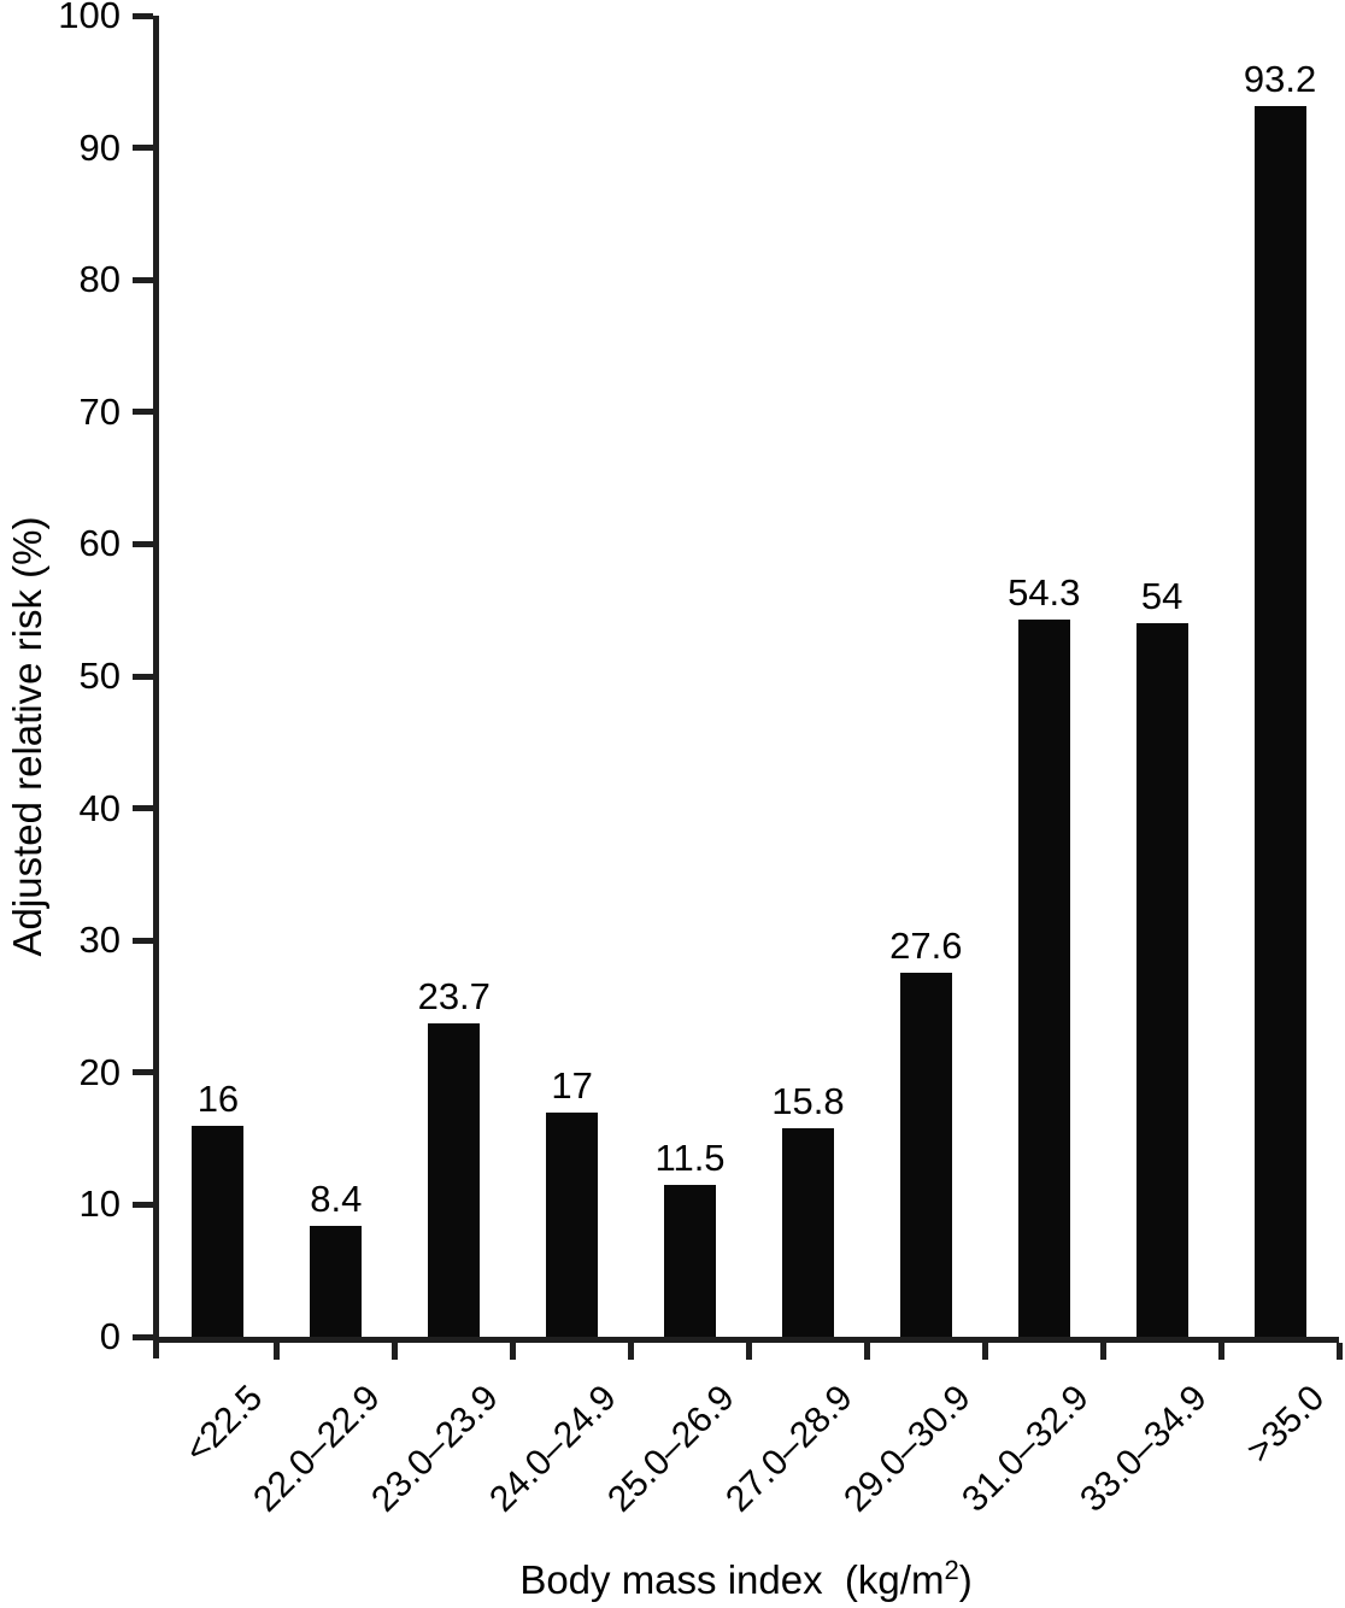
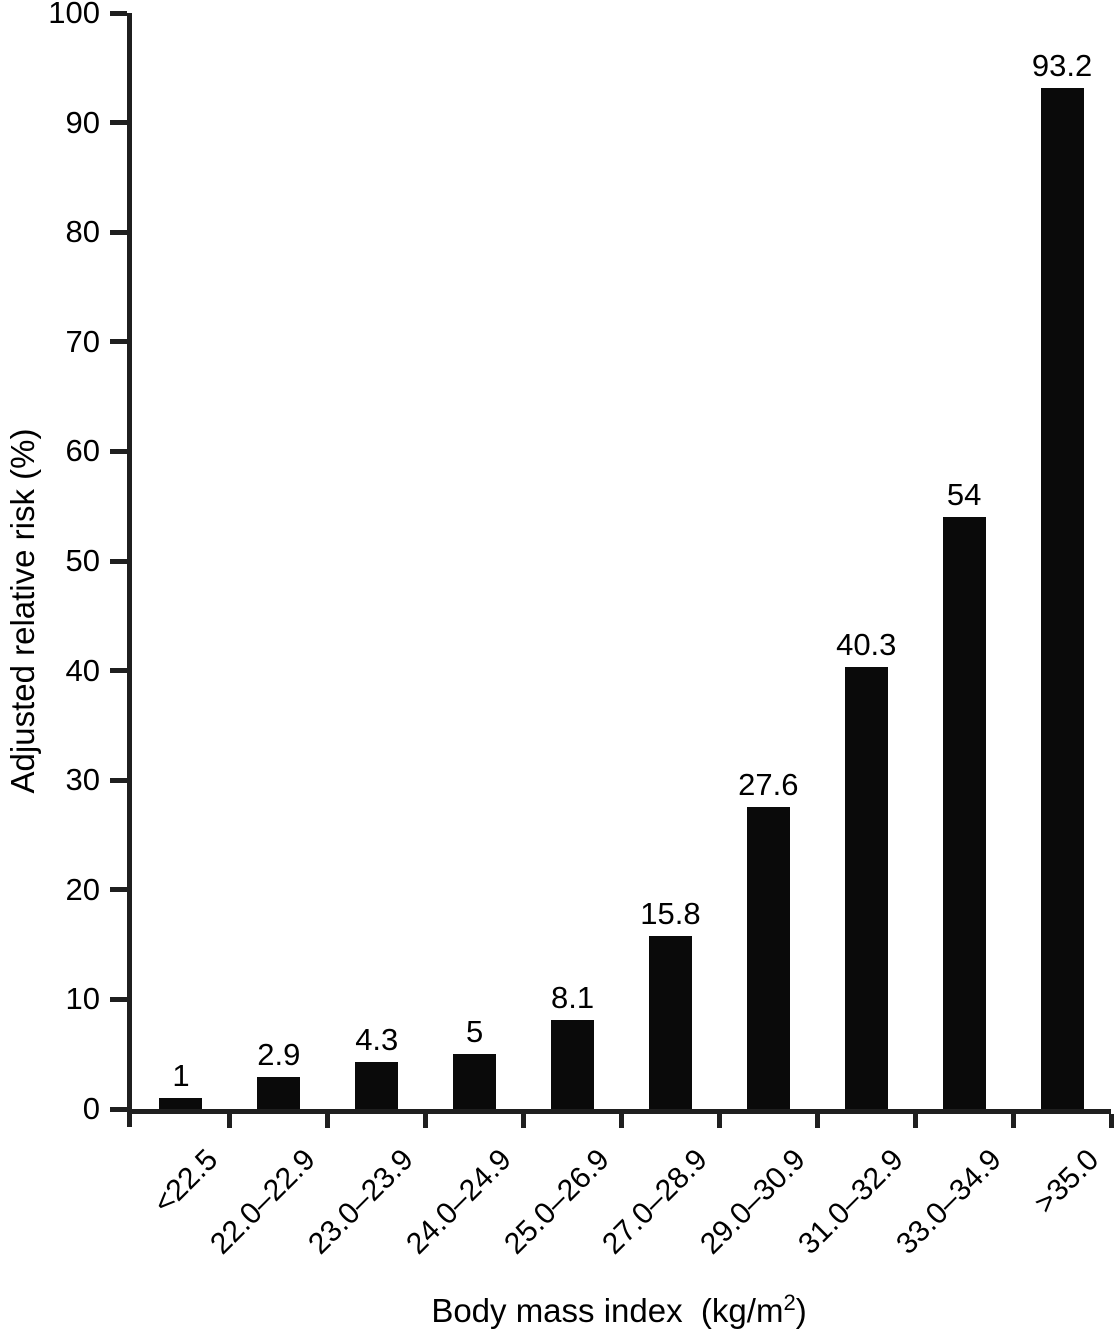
<22.5: 16 -> 1
22.0–22.9: 8.4 -> 2.9
23.0–23.9: 23.7 -> 4.3
24.0–24.9: 17 -> 5
25.0–26.9: 11.5 -> 8.1
31.0–32.9: 54.3 -> 40.3
